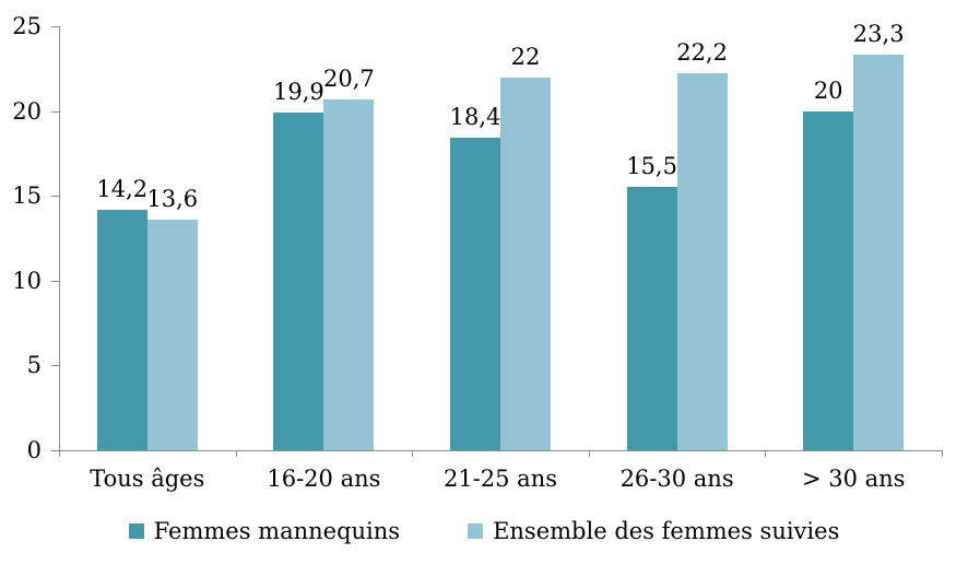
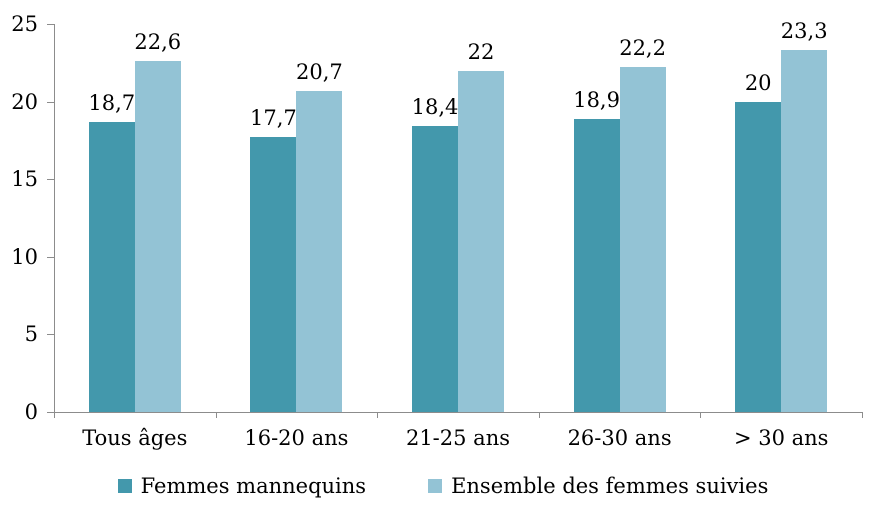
Femmes mannequins/Tous âges: 14,2 -> 18,7
Ensemble des femmes suivies/Tous âges: 13,6 -> 22,6
Femmes mannequins/16-20 ans: 19,9 -> 17,7
Femmes mannequins/26-30 ans: 15,5 -> 18,9
